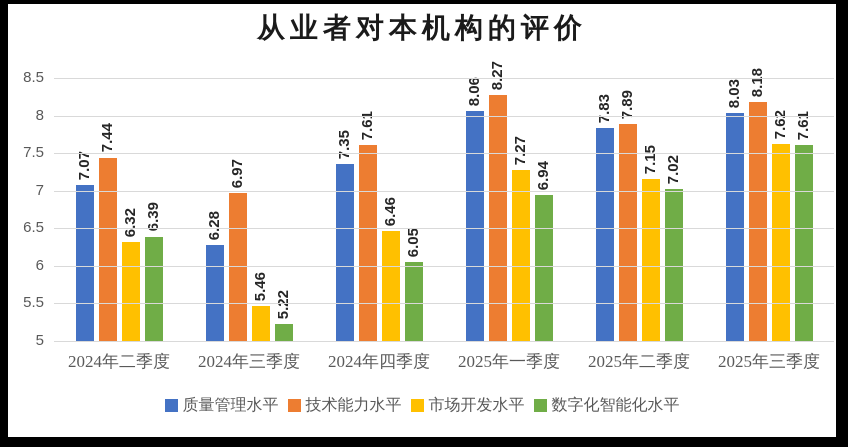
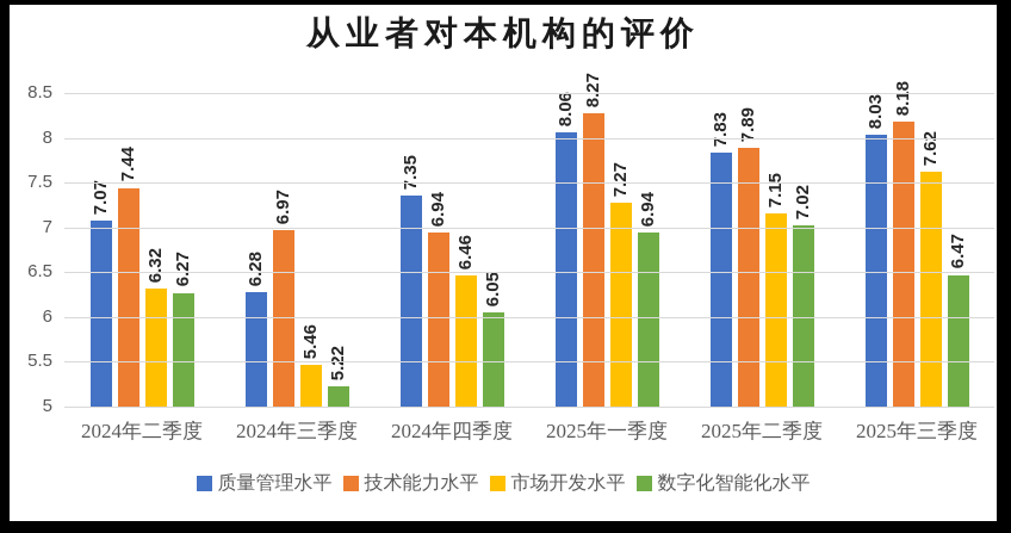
数字化智能化水平/2024年二季度: 6.39 -> 6.27
技术能力水平/2024年四季度: 7.61 -> 6.94
数字化智能化水平/2025年三季度: 7.61 -> 6.47
